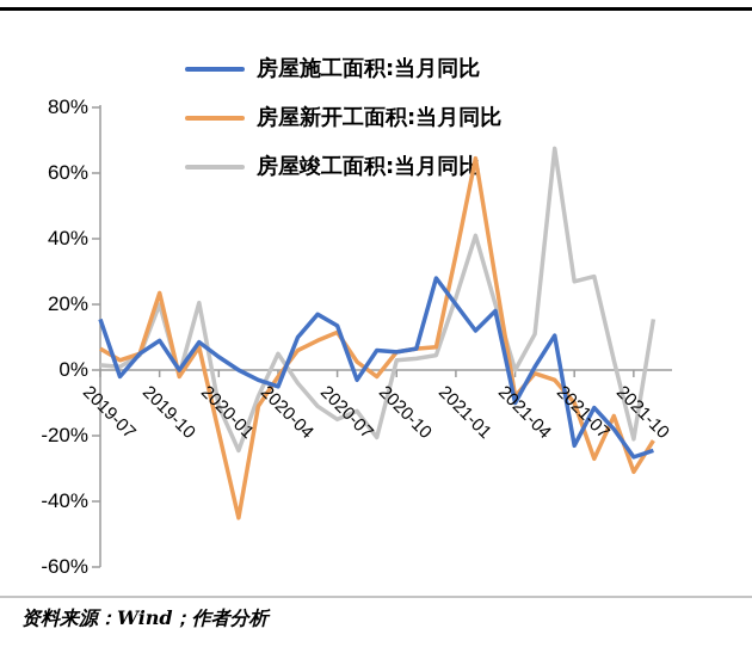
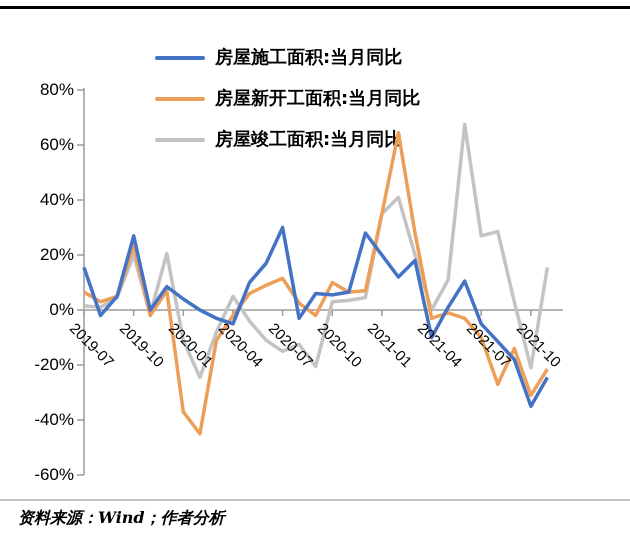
房屋施工面积:当月同比/2019-10: 9% -> 27%
房屋新开工面积:当月同比/2020-01: -19% -> -37%
房屋施工面积:当月同比/2020-07: 14% -> 30%
房屋新开工面积:当月同比/2020-10: 6% -> 10%
房屋竣工面积:当月同比/2021-01: 22% -> 35%
房屋新开工面积:当月同比/2021-04: -8% -> -3%
房屋施工面积:当月同比/2021-07: -23% -> -5%
房屋施工面积:当月同比/2021-10: -26% -> -35%
